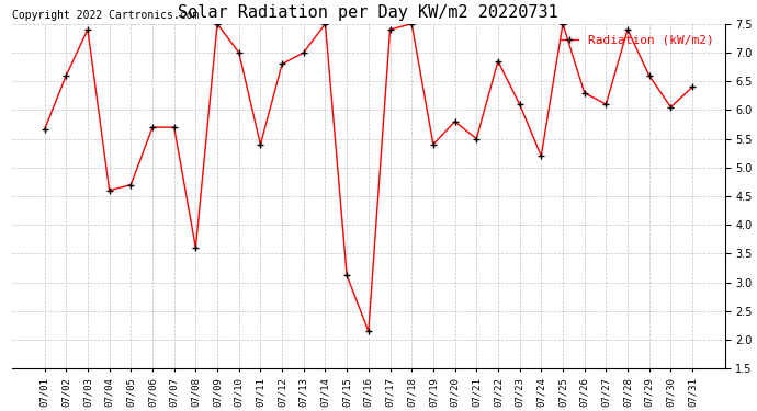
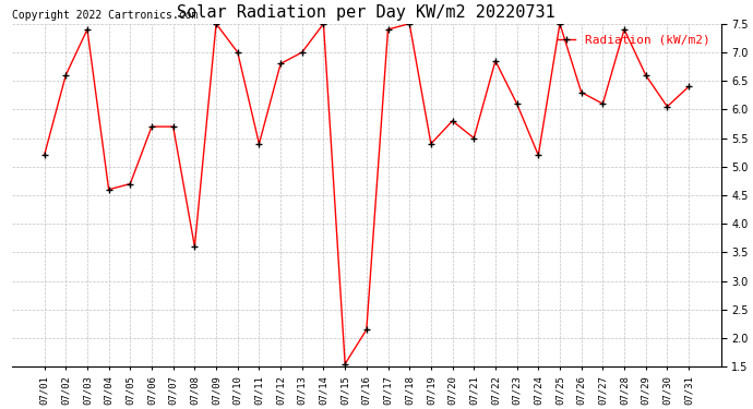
07/01: 5.66 -> 5.20
07/15: 3.12 -> 1.55
